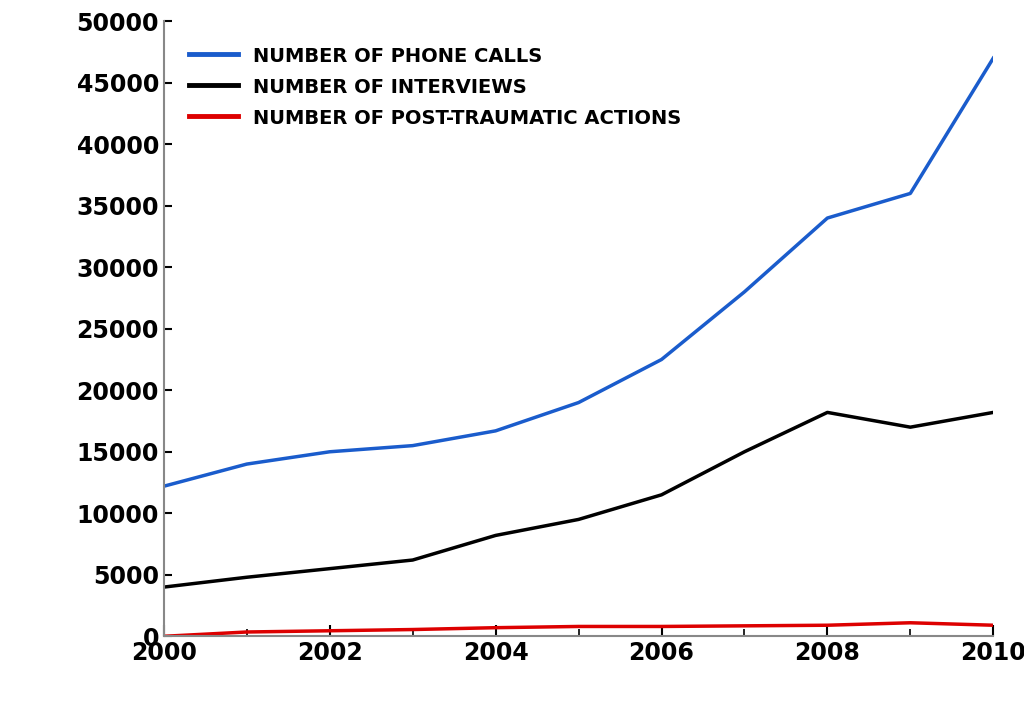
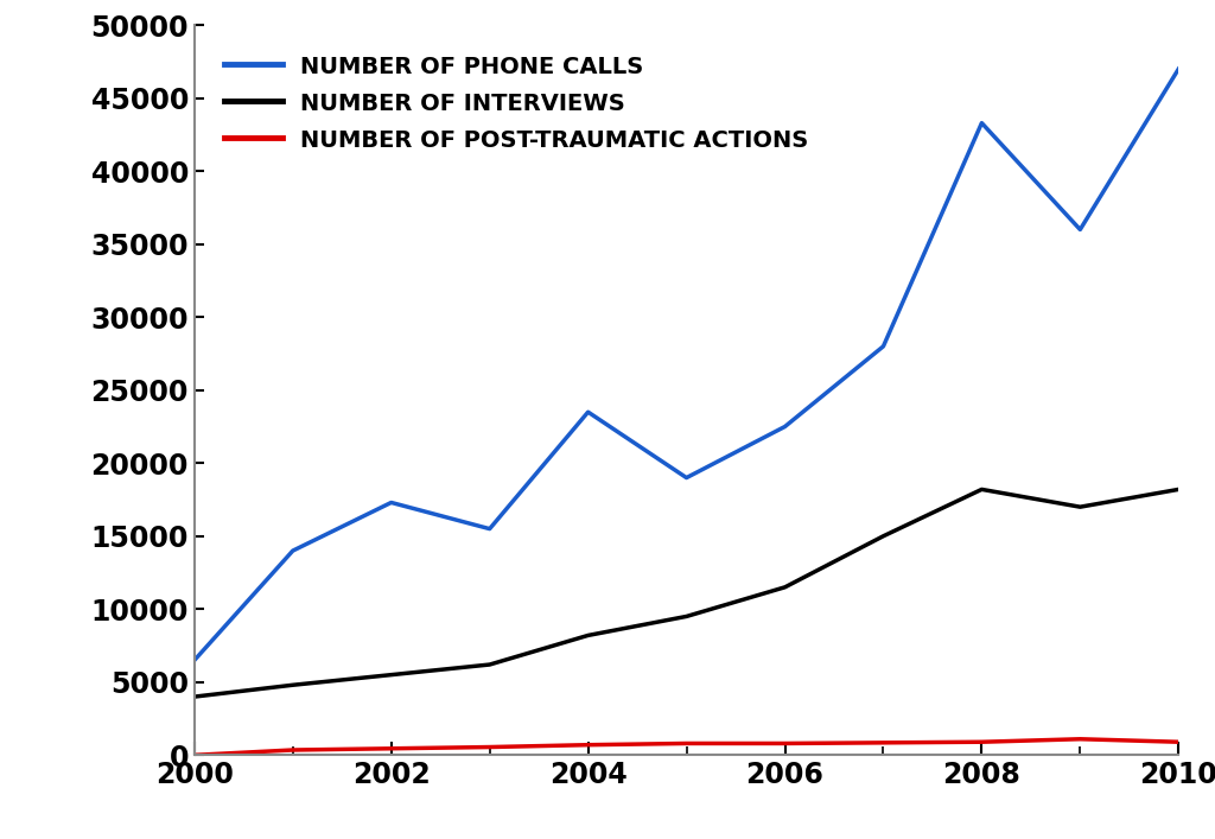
NUMBER OF PHONE CALLS/2000: 12200 -> 6500
NUMBER OF PHONE CALLS/2002: 15000 -> 17300
NUMBER OF PHONE CALLS/2004: 16700 -> 23500
NUMBER OF PHONE CALLS/2008: 34000 -> 43300
